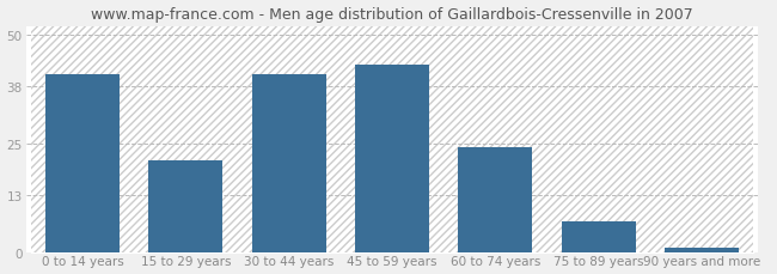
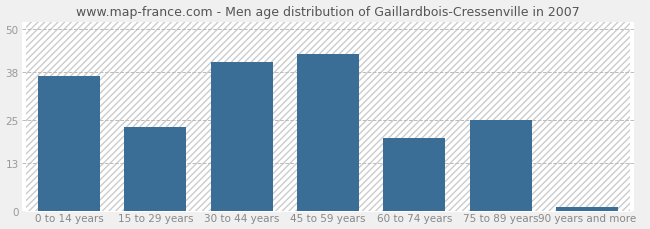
0 to 14 years: 41 -> 37
15 to 29 years: 21 -> 23
60 to 74 years: 24 -> 20
75 to 89 years: 7 -> 25
